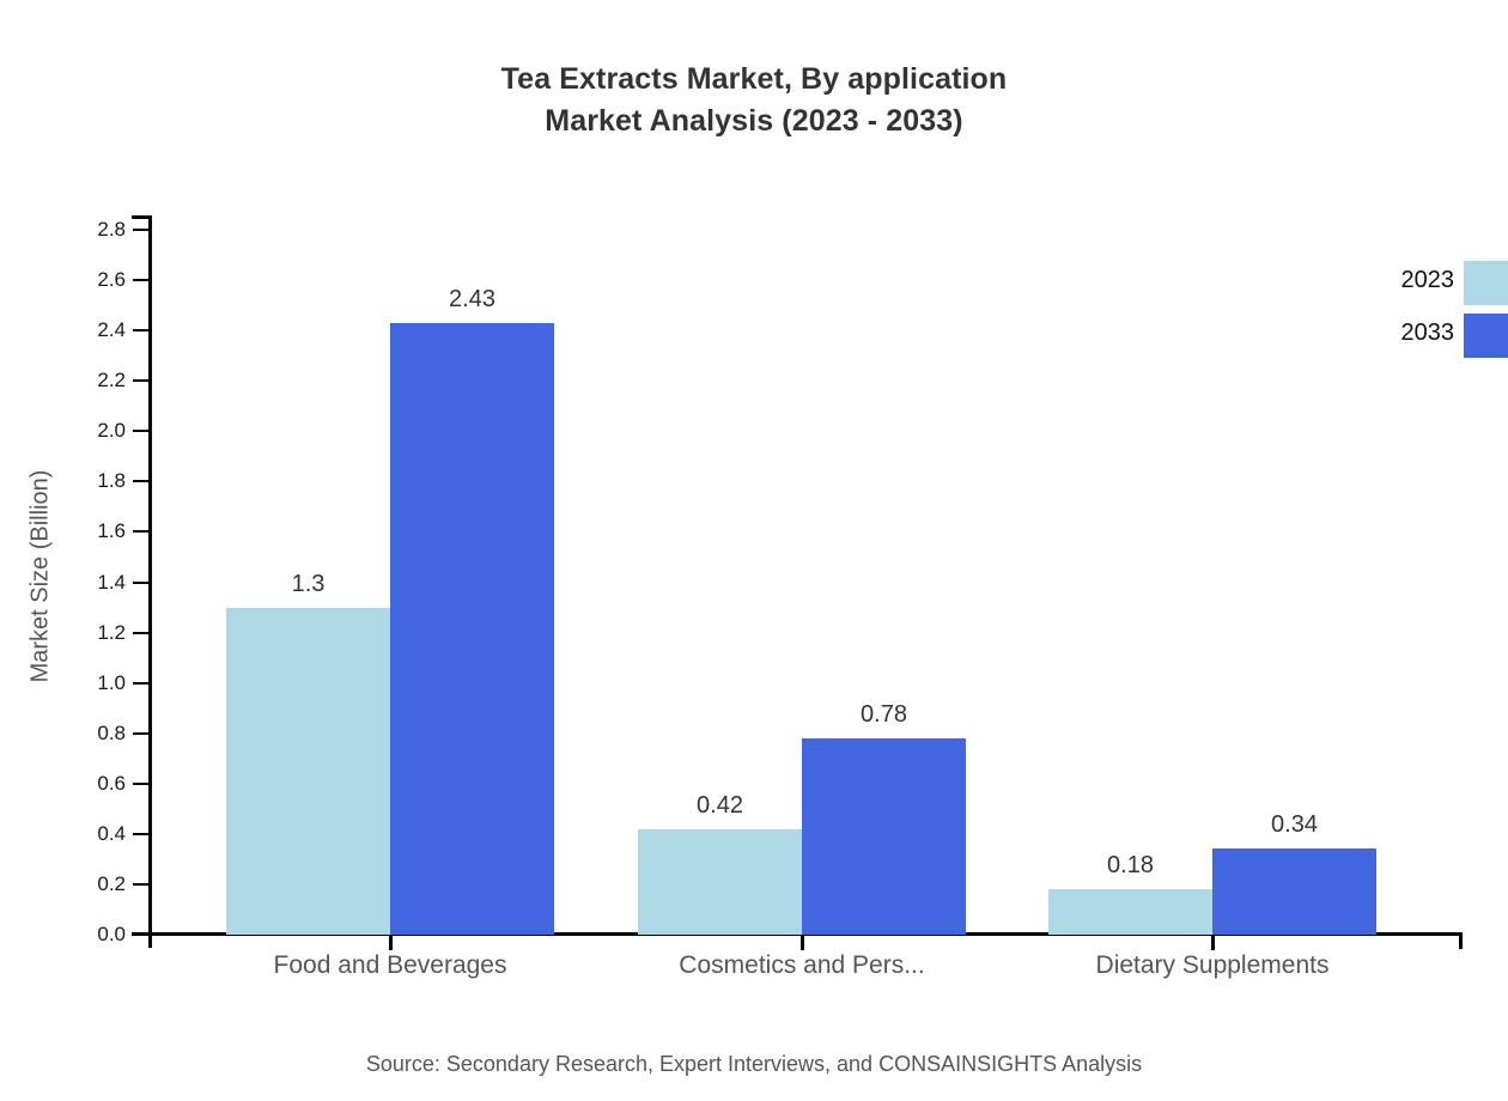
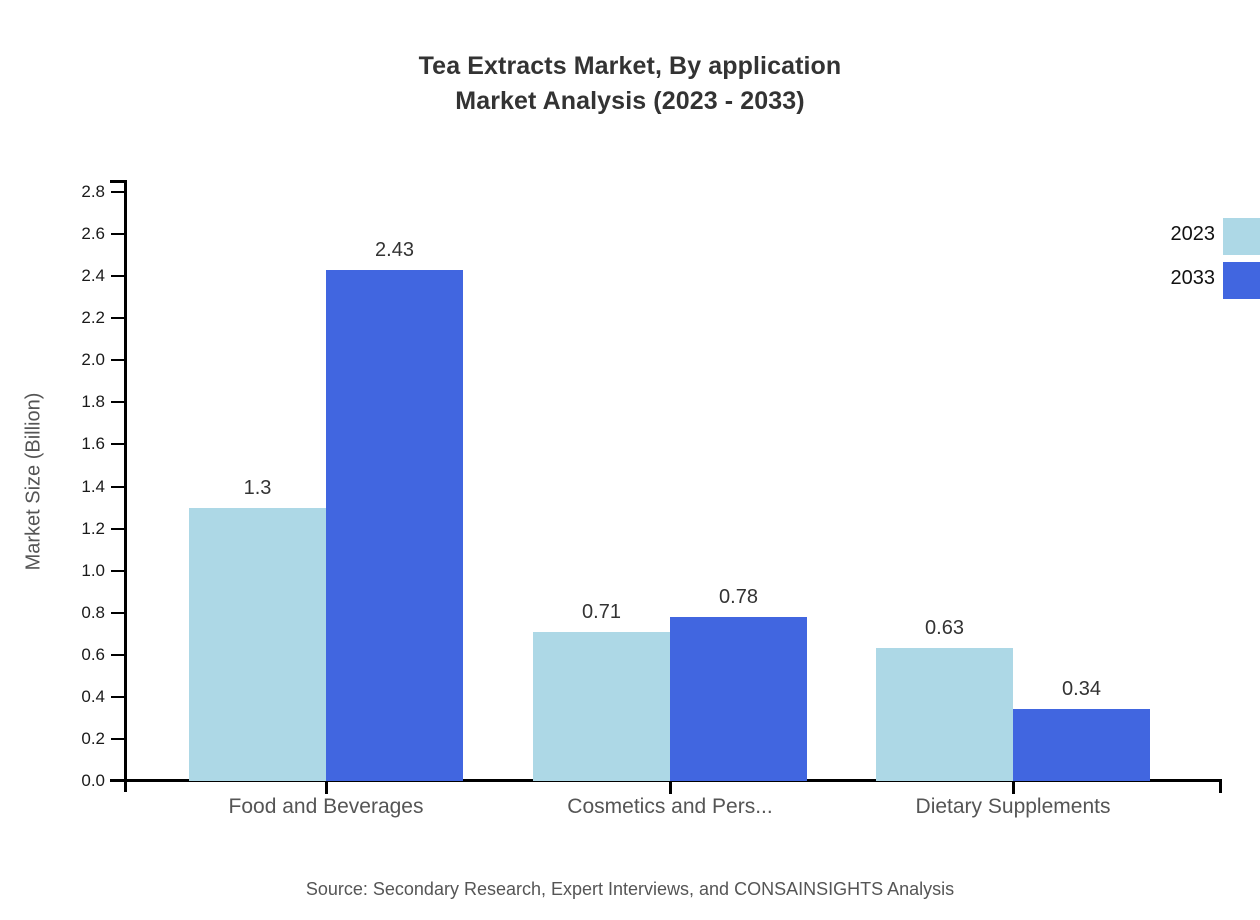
2023/Cosmetics and Pers...: 0.42 -> 0.71
2023/Dietary Supplements: 0.18 -> 0.63
